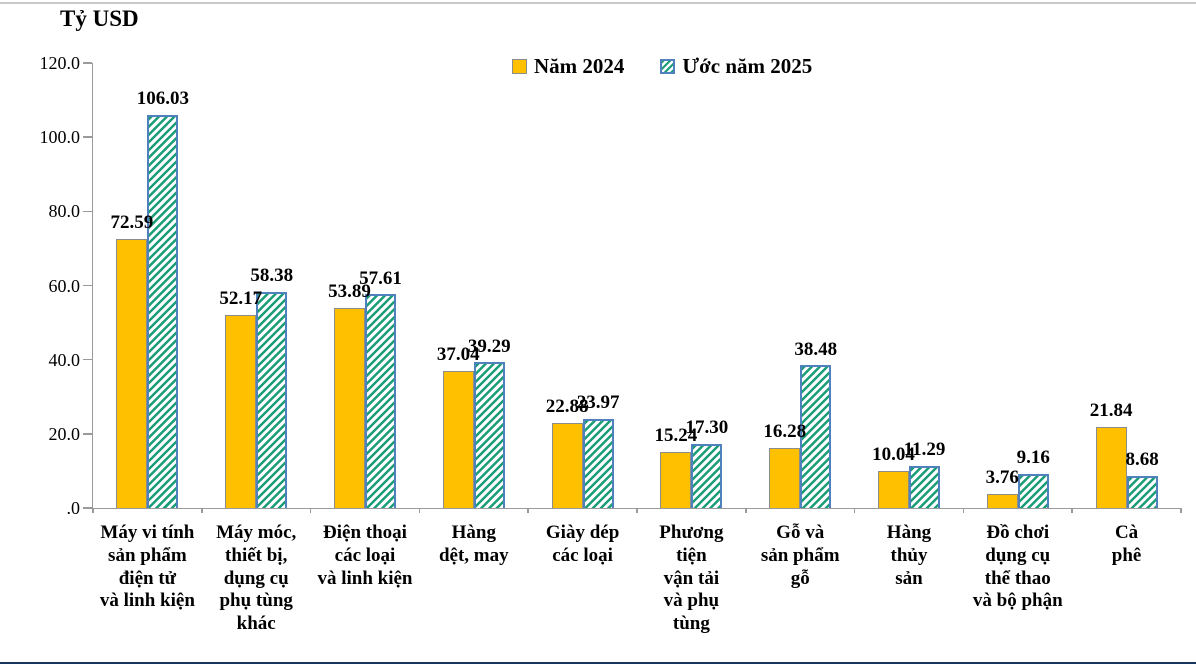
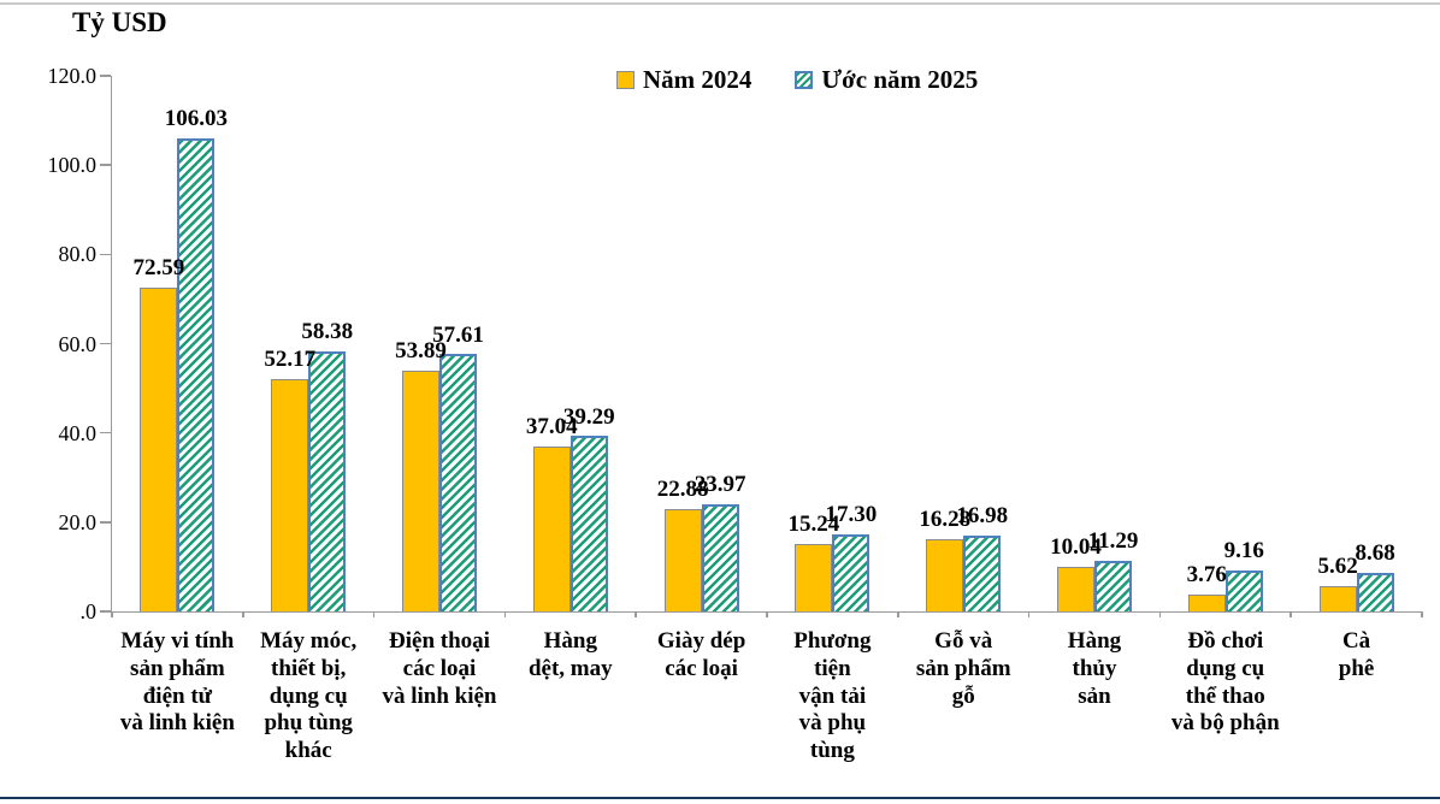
Ước năm 2025/Gỗ và sản phẩm gỗ: 38.48 -> 16.98
Năm 2024/Cà phê: 21.84 -> 5.62
